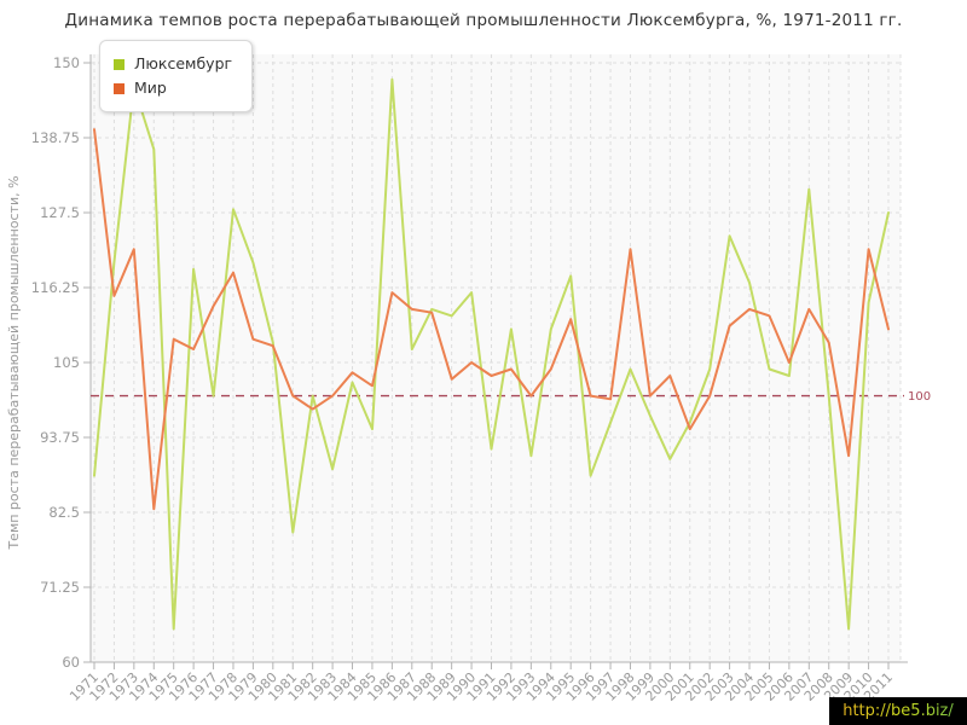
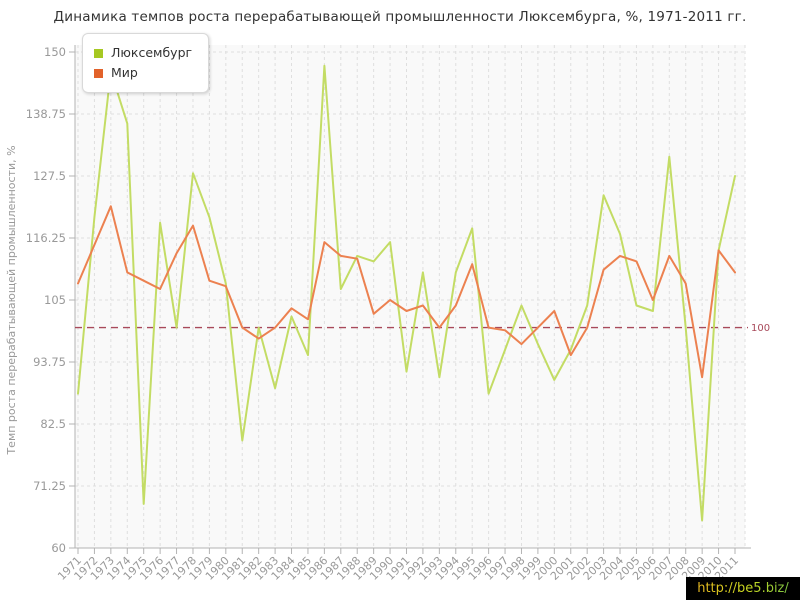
Мир/1971: 140 -> 108
Мир/1974: 83 -> 110
Люксембург/1975: 65 -> 68
Мир/1998: 122 -> 97
Мир/2010: 122 -> 114
